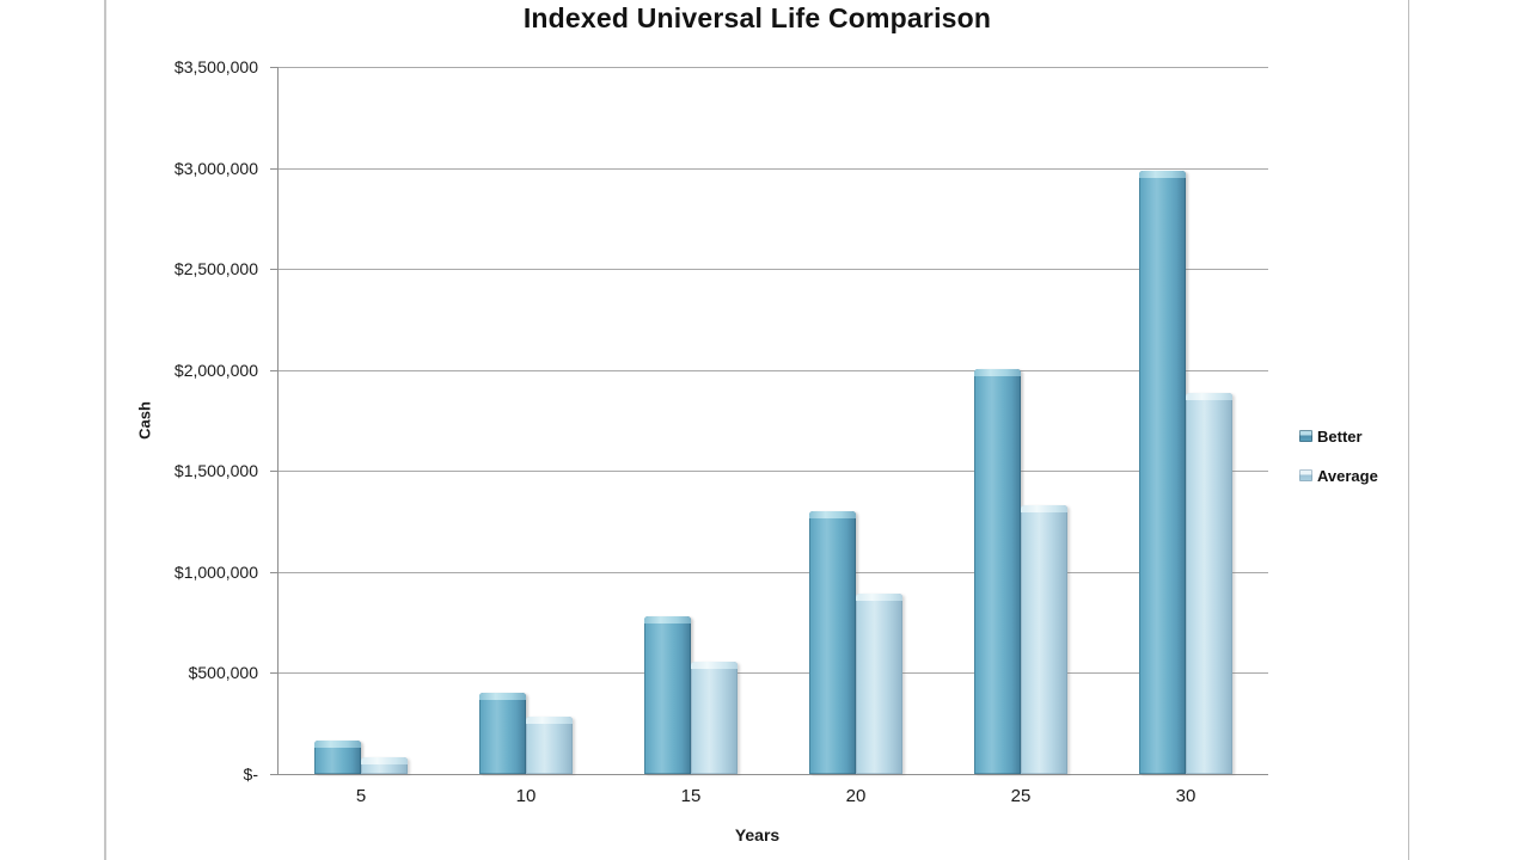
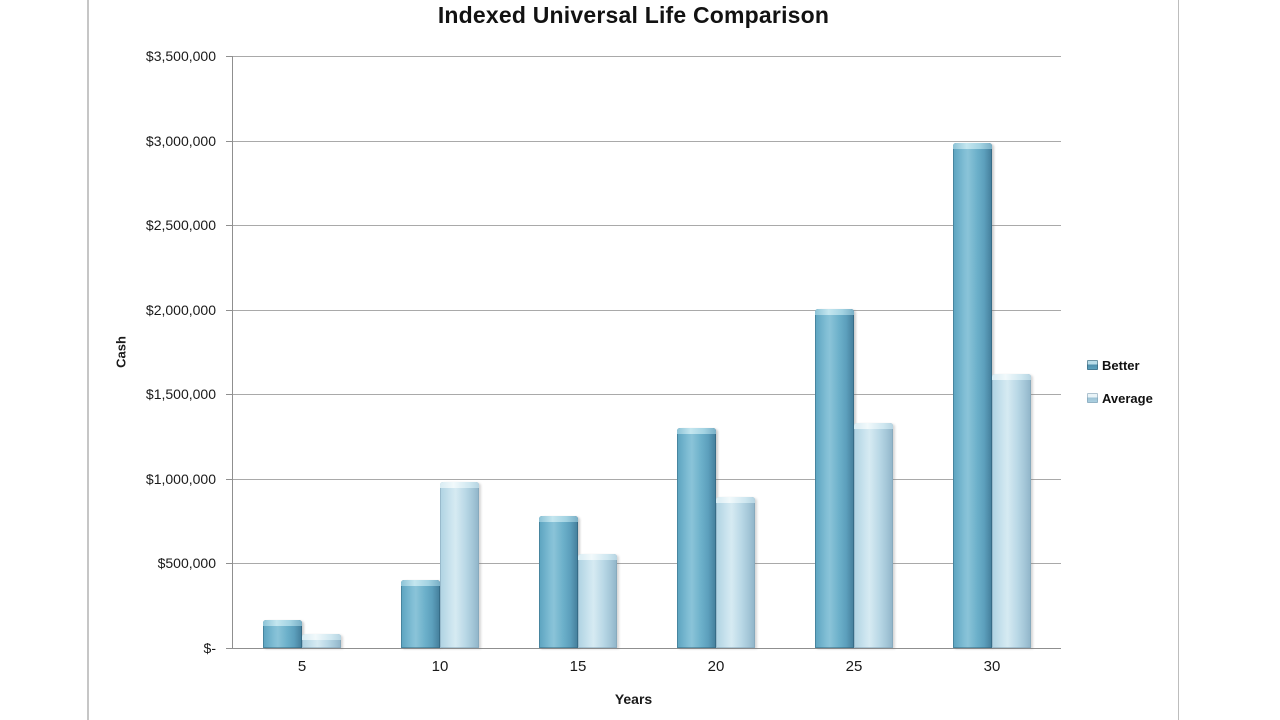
Average/10: $280000 -> $980000
Average/30: $1890000 -> $1620000
